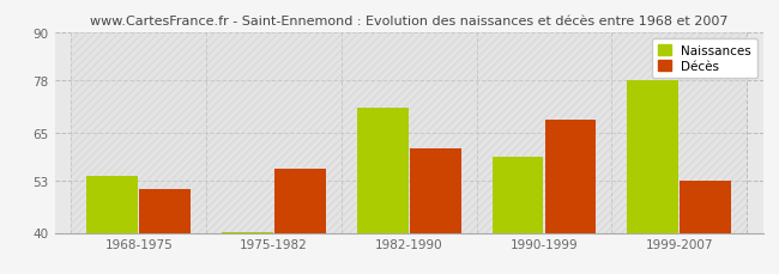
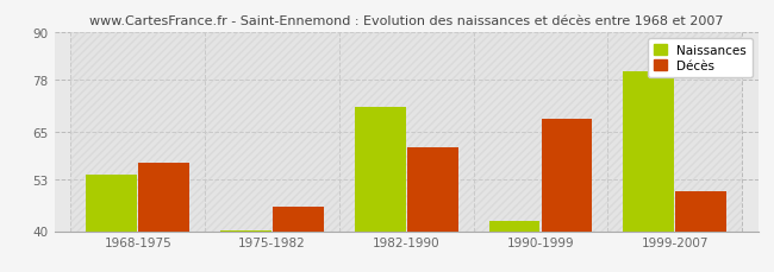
Décès/1968-1975: 51 -> 57
Décès/1975-1982: 56 -> 46
Naissances/1990-1999: 59.0 -> 42.5
Naissances/1999-2007: 78.0 -> 80.0
Décès/1999-2007: 53 -> 50
